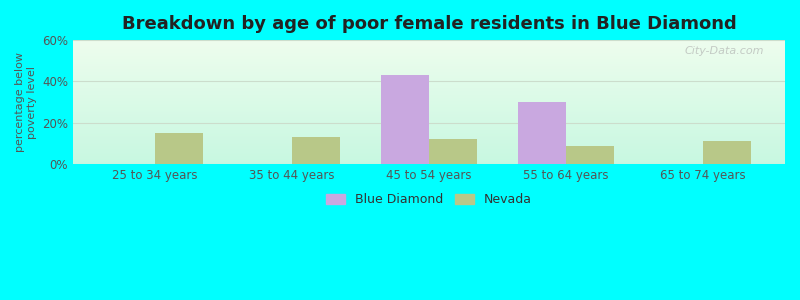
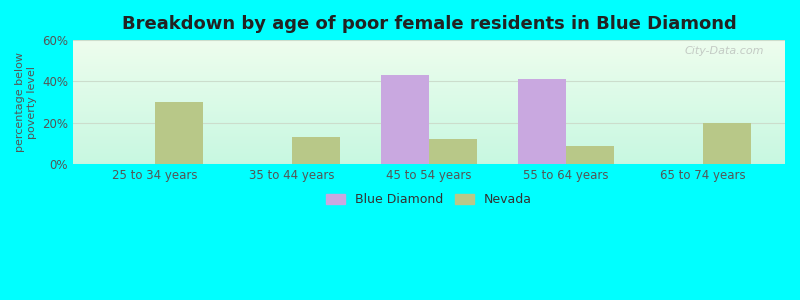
Nevada/25 to 34 years: 15% -> 30%
Blue Diamond/55 to 64 years: 30% -> 41%
Nevada/65 to 74 years: 11% -> 20%
